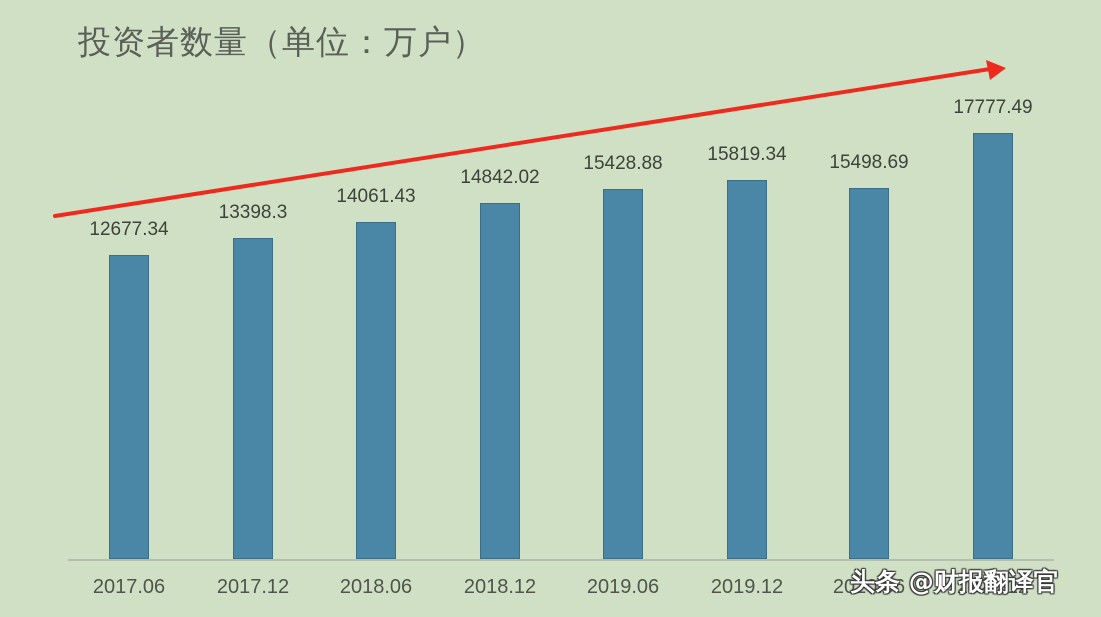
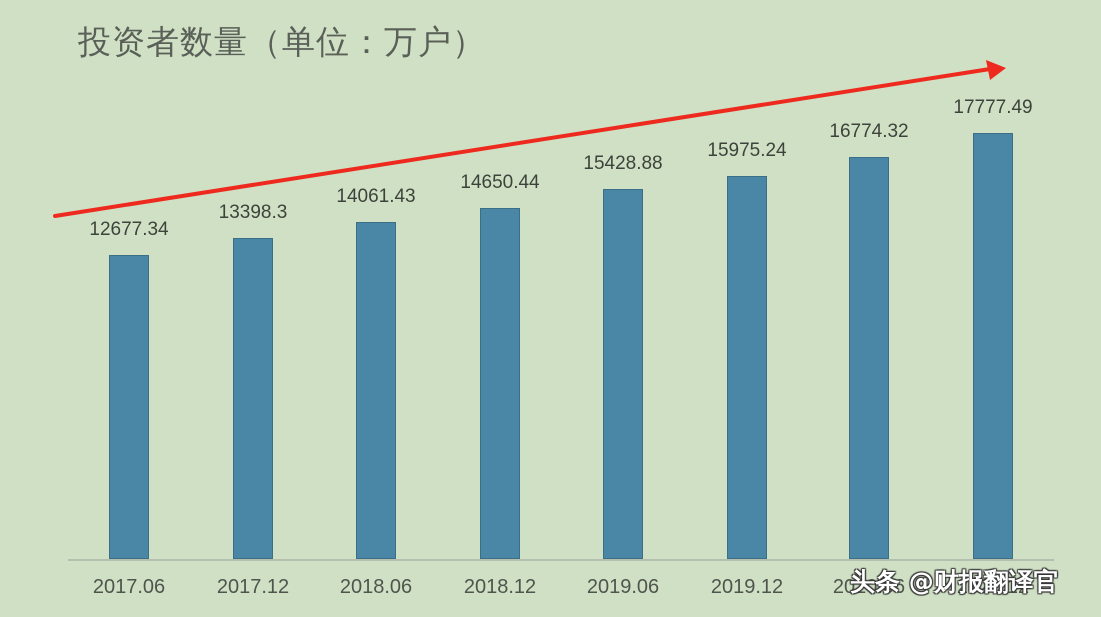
2018.12: 14842.02 -> 14650.44
2019.12: 15819.34 -> 15975.24
2020.06: 15498.69 -> 16774.32
